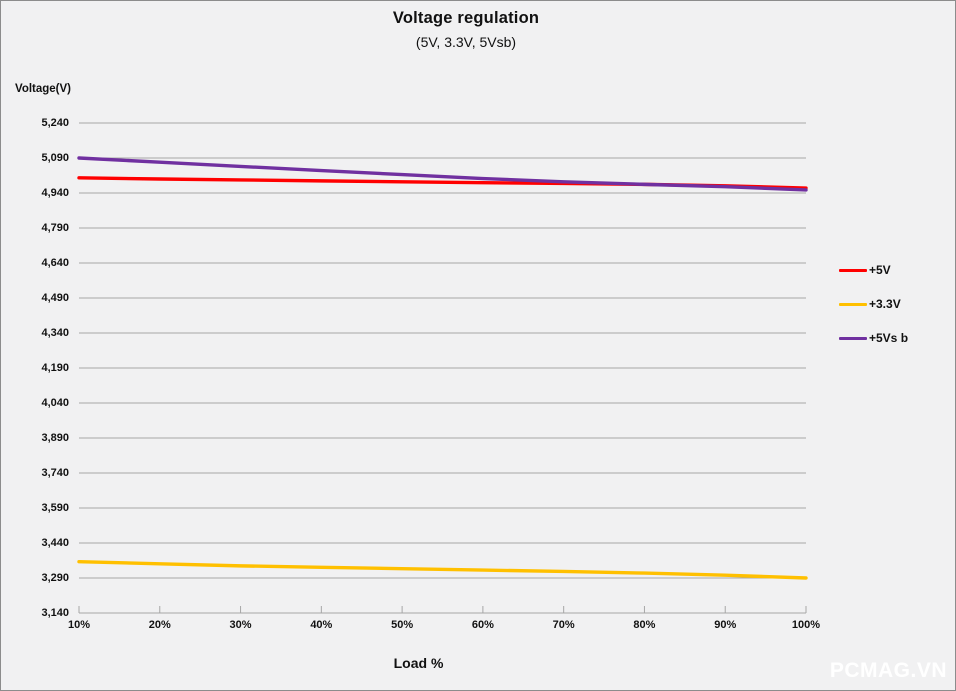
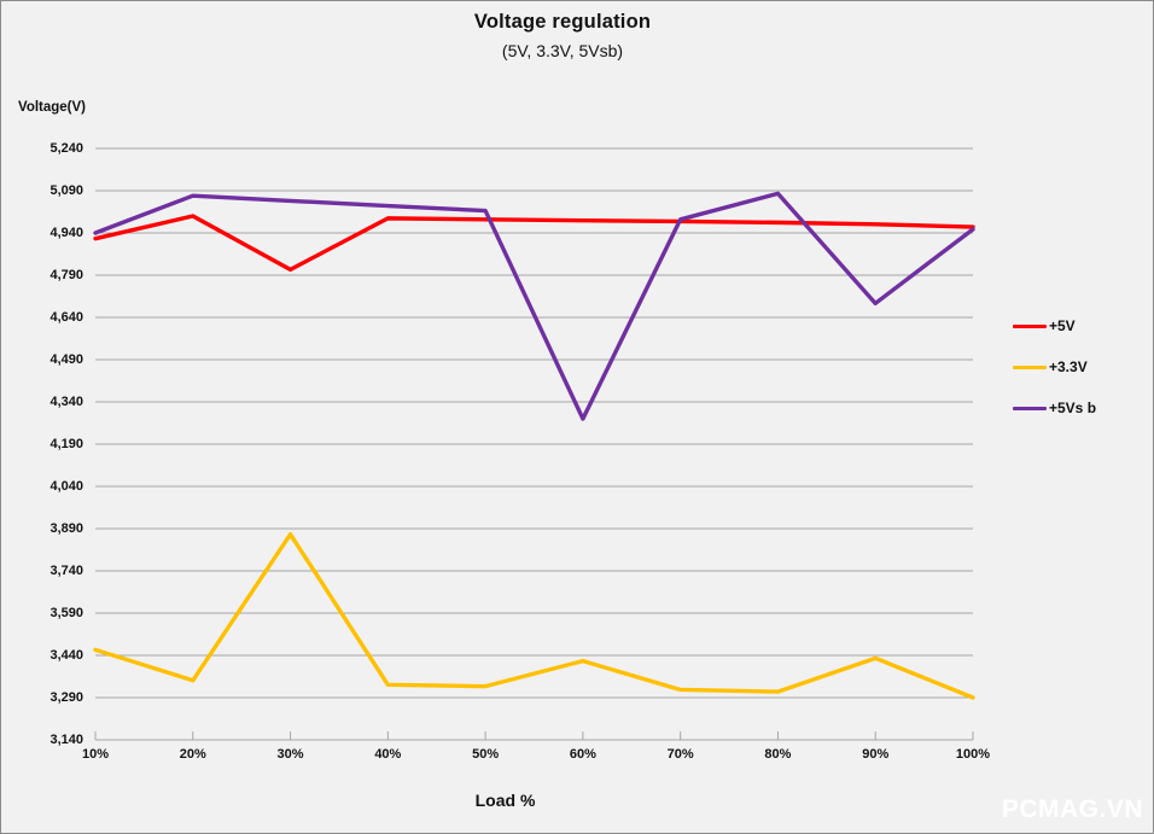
+5V/10%: 5000 -> 4920
+3.3V/10%: 3360 -> 3460
+5Vs b/10%: 5090 -> 4940
+5V/30%: 5000 -> 4810
+3.3V/30%: 3340 -> 3870
+3.3V/60%: 3320 -> 3420
+5Vs b/60%: 5000 -> 4280
+5Vs b/80%: 4980 -> 5080
+3.3V/90%: 3300 -> 3430
+5Vs b/90%: 4970 -> 4690
